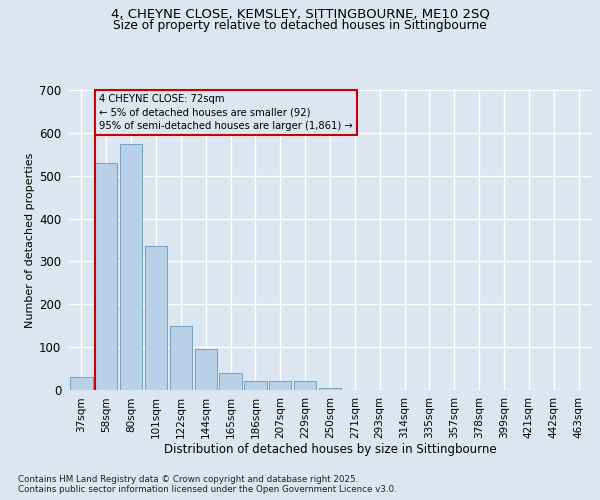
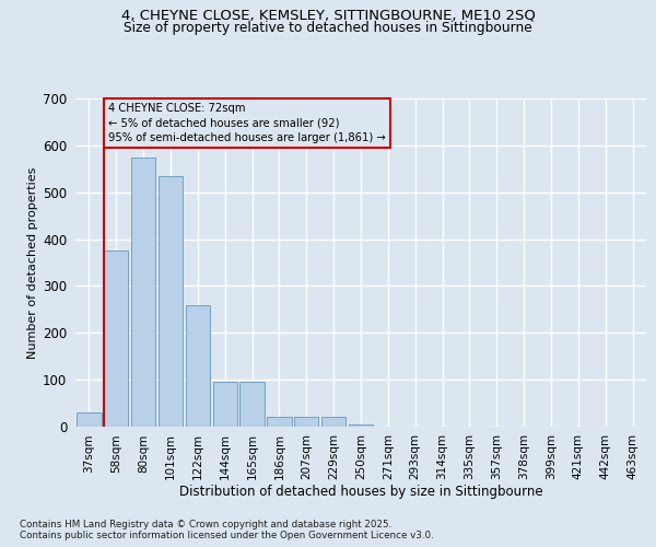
58sqm: 530 -> 375
101sqm: 335 -> 535
122sqm: 150 -> 260
165sqm: 40 -> 95
